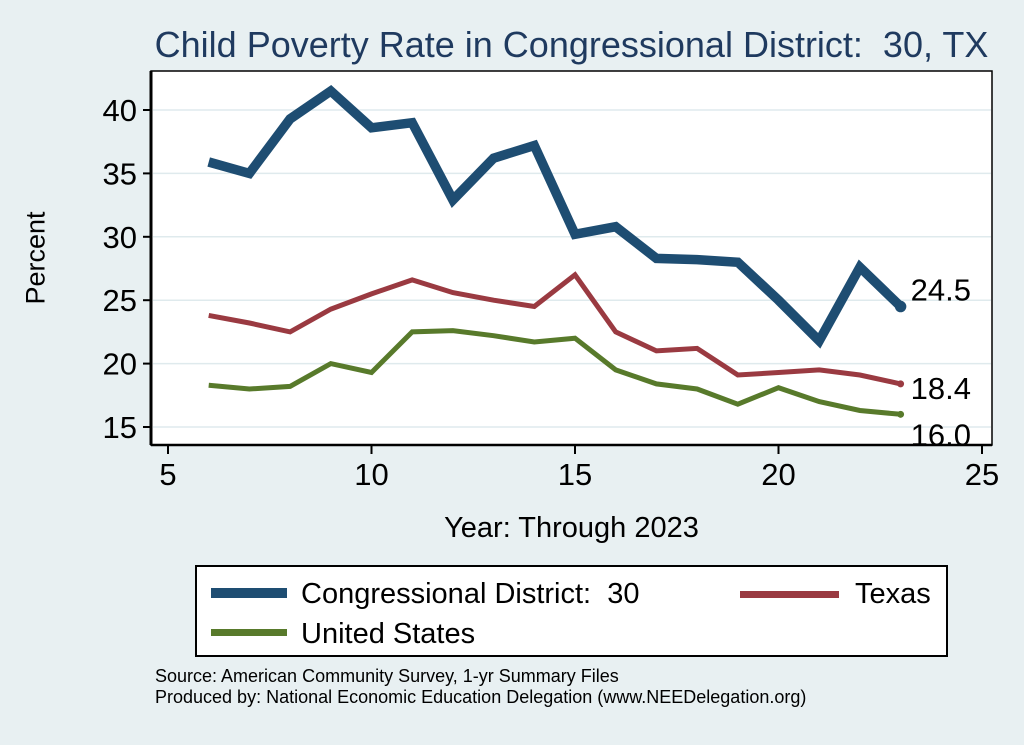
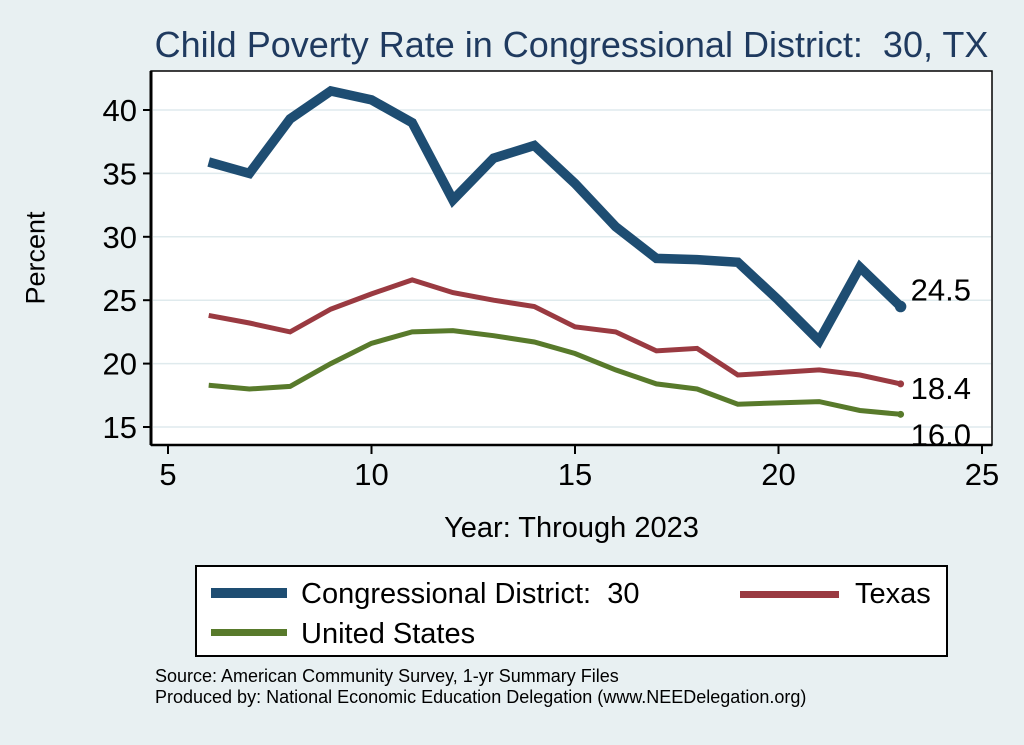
Congressional District: 30/10: 38.6 -> 40.8
United States/10: 19.3 -> 21.6
Congressional District: 30/15: 30.2 -> 34.2
Texas/15: 27.0 -> 22.9
United States/15: 22.0 -> 20.8
United States/20: 18.1 -> 16.9
